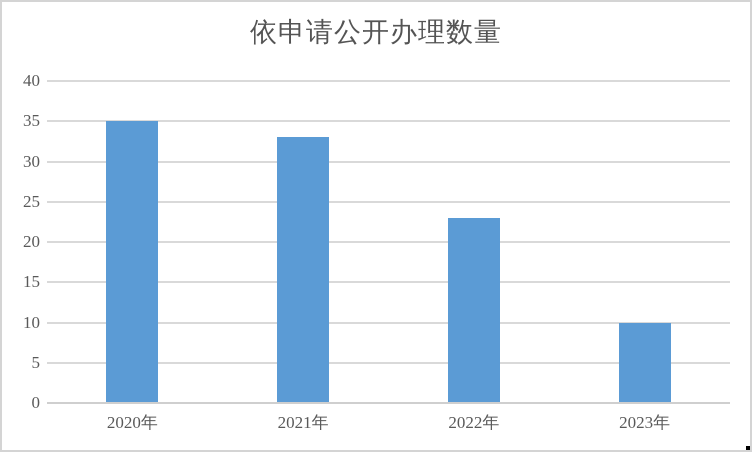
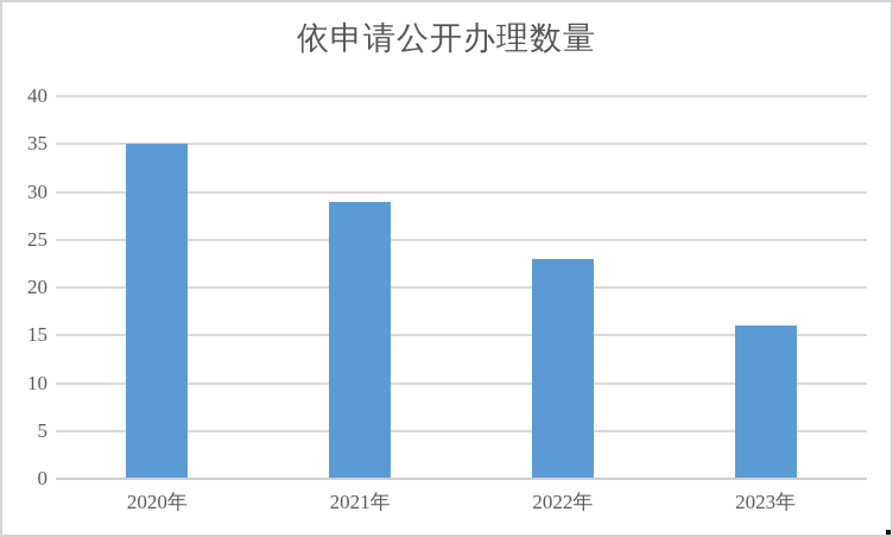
2021年: 33 -> 29
2023年: 10 -> 16
